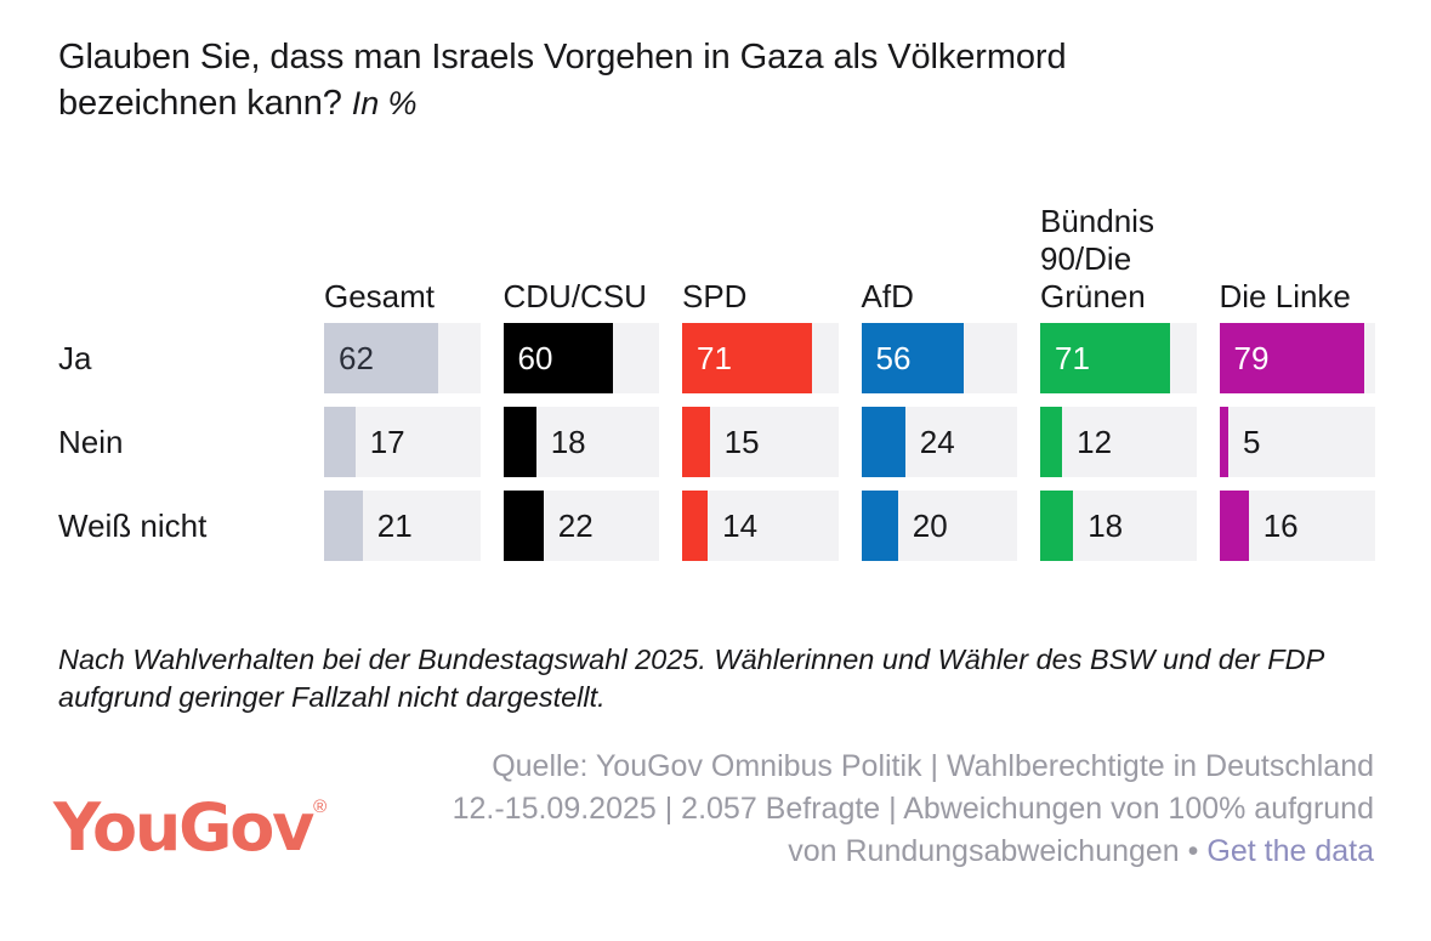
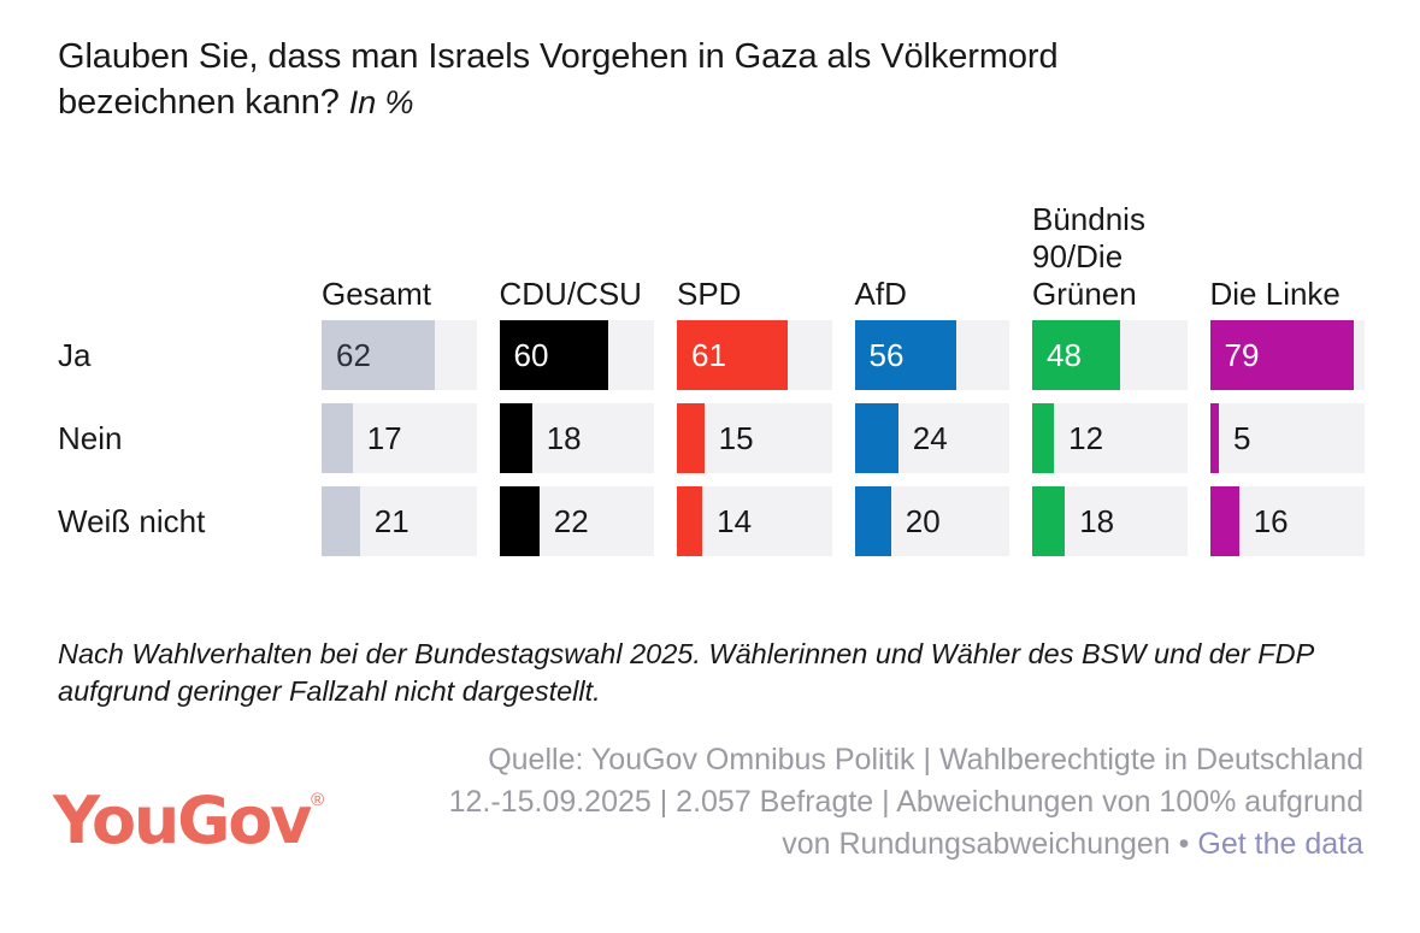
SPD/Ja: 71 -> 61
Bündnis 90/Die Grünen/Ja: 71 -> 48
